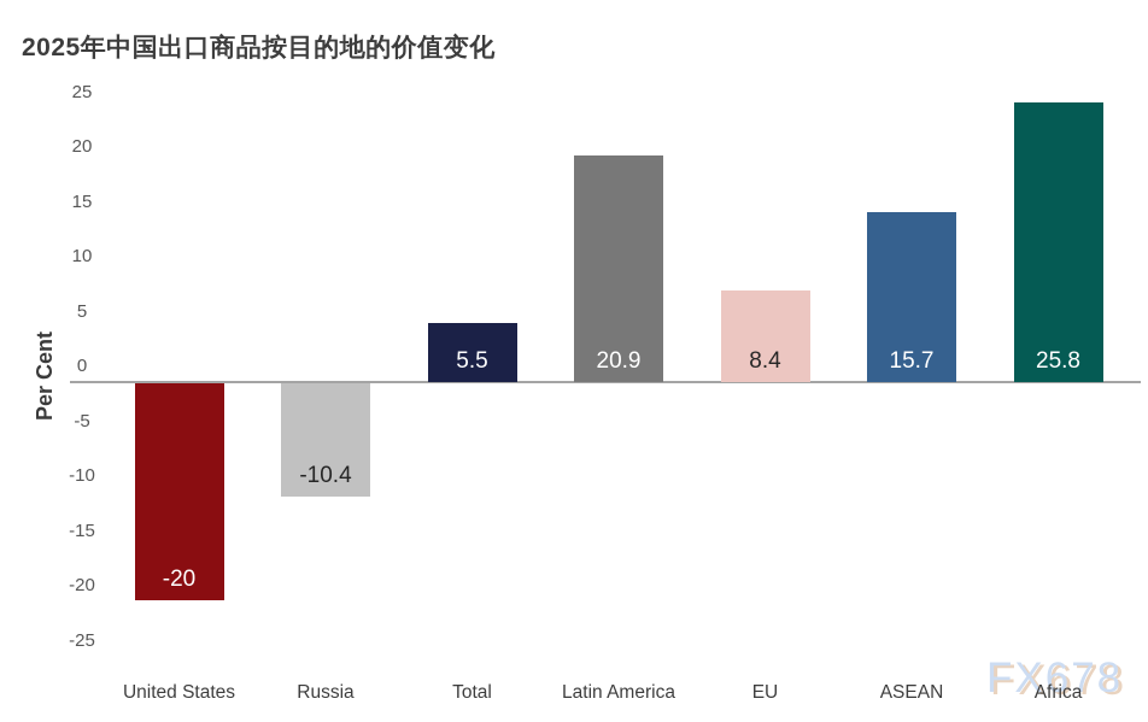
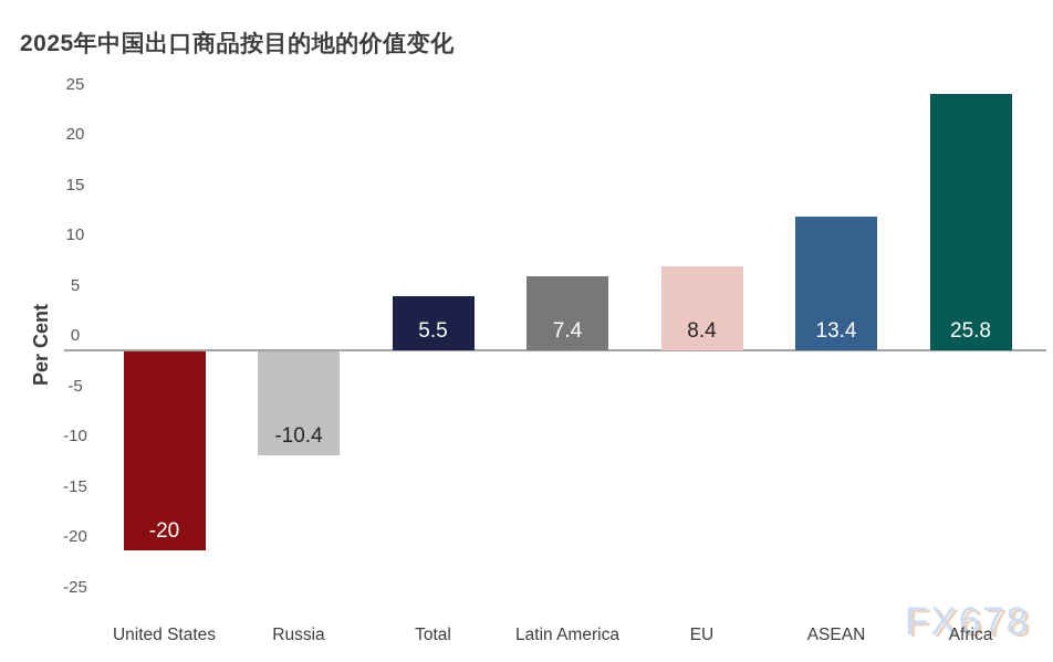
Latin America: 20.9 -> 7.4
ASEAN: 15.7 -> 13.4
